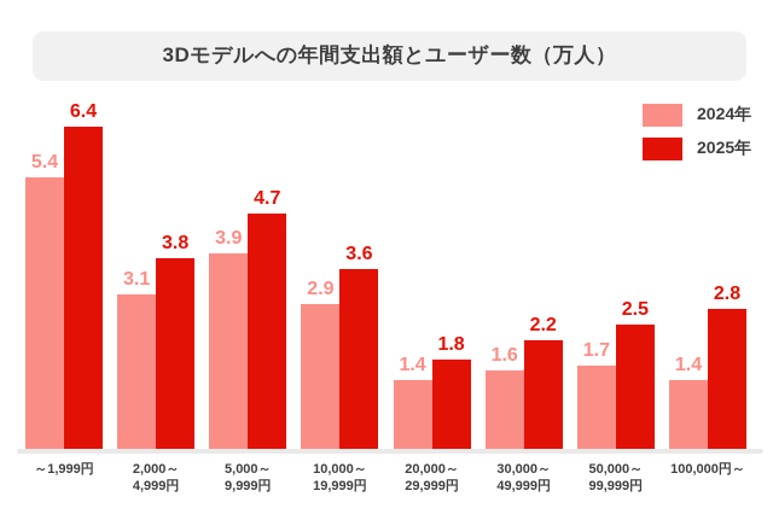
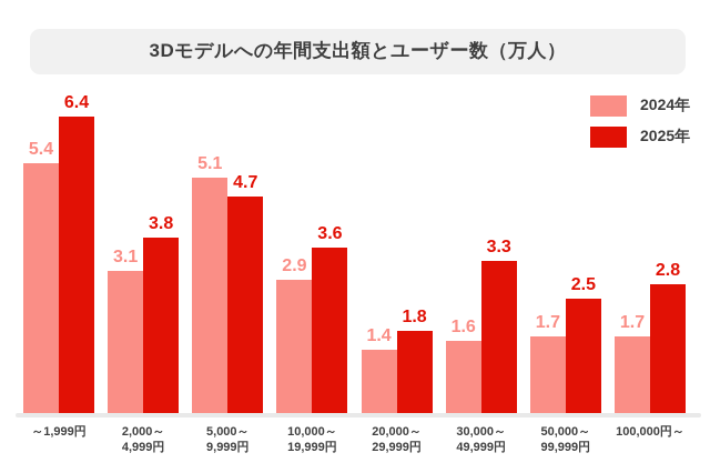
2024年/5,000～ 9,999円: 3.9 -> 5.1
2025年/30,000～ 49,999円: 2.2 -> 3.3
2024年/100,000円～: 1.4 -> 1.7
